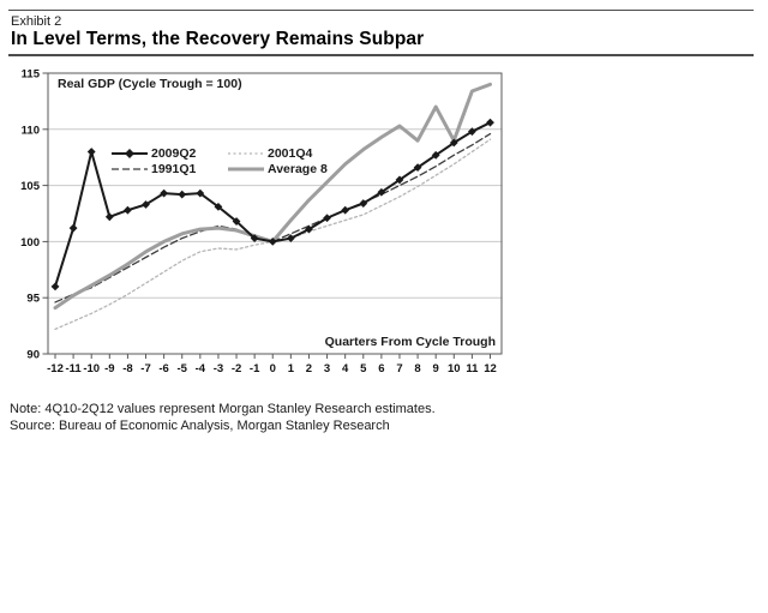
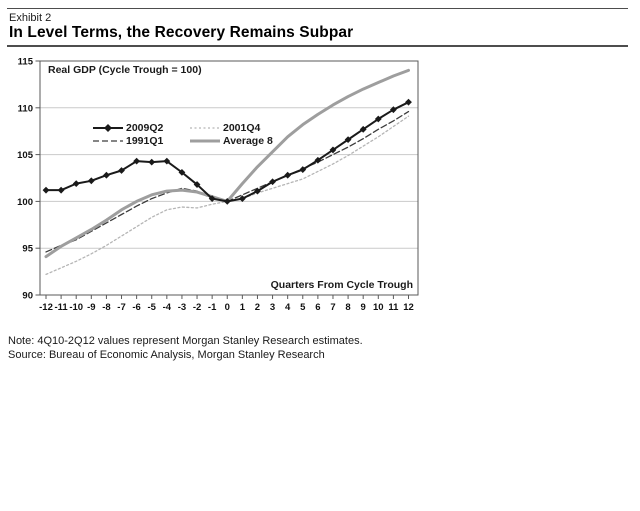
2009Q2/-12: 96 -> 101
2009Q2/-10: 108 -> 102
Average 8/8: 109 -> 111
Average 8/10: 109 -> 113
